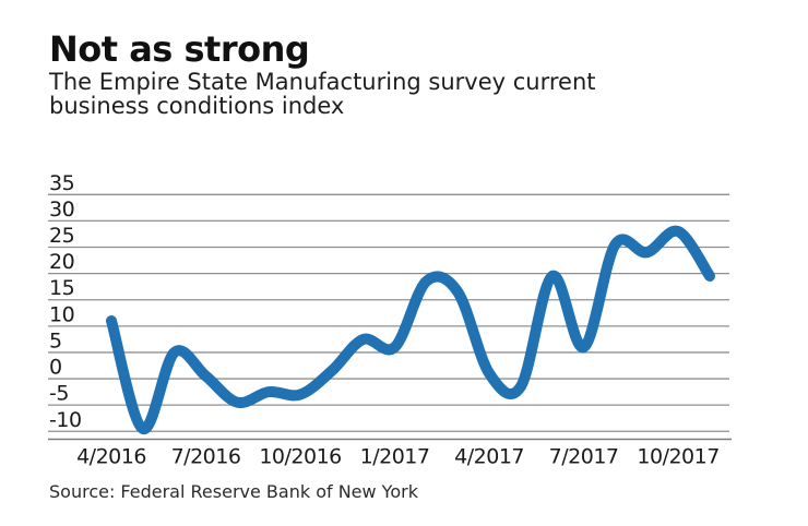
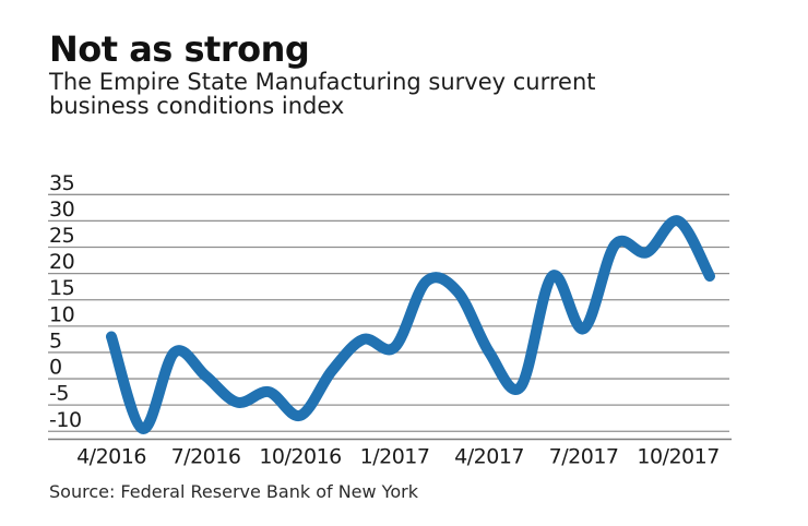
4/2016: 11 -> 8
10/2016: -3 -> -7
4/2017: 1 -> 5
7/2017: 6 -> 10
10/2017: 28 -> 30
